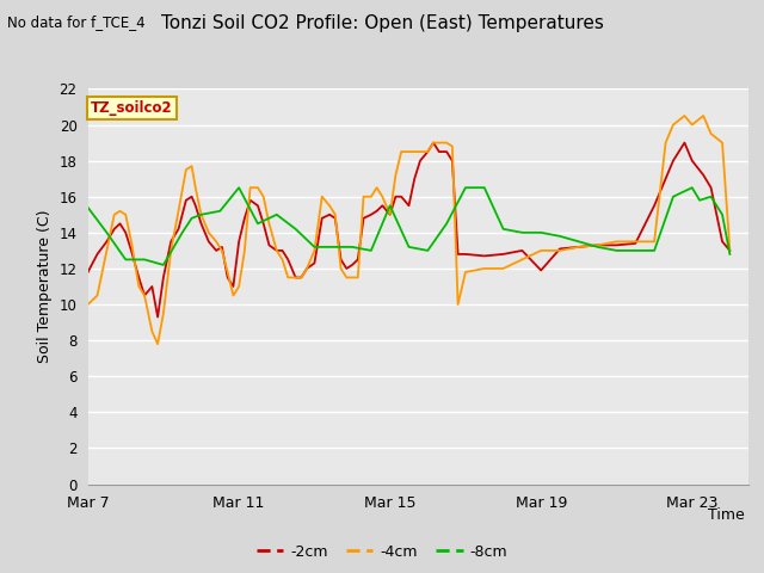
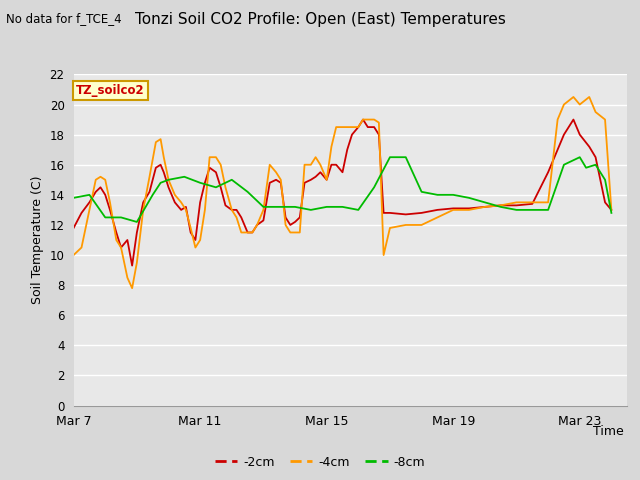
-8cm/Mar 7: 15.4 -> 13.8
-8cm/Mar 11: 16.5 -> 14.8
-8cm/Mar 15: 15.5 -> 13.2
-2cm/Mar 19: 11.9 -> 13.1
